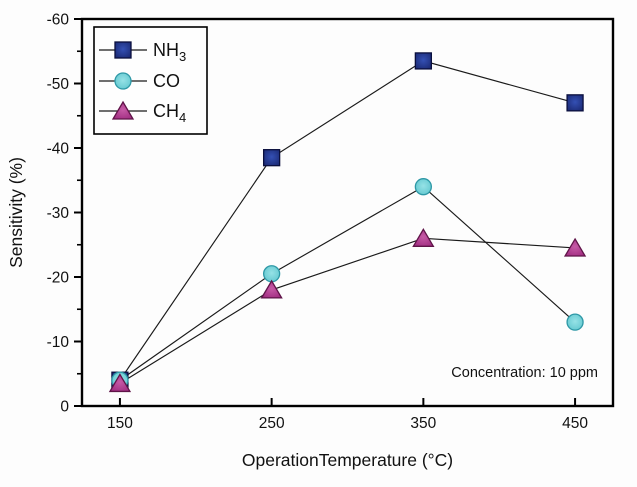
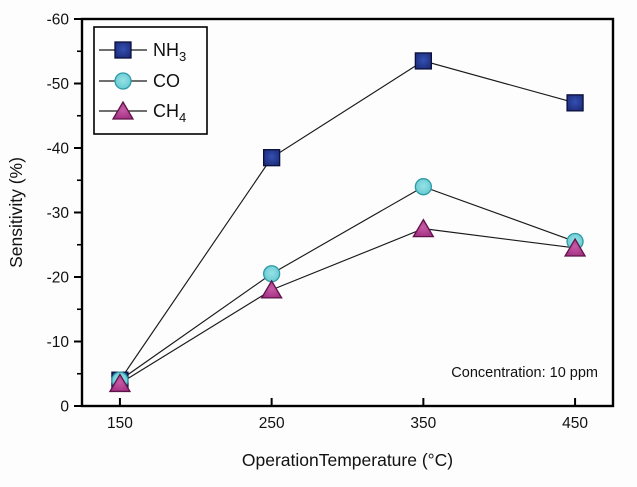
CH4/350: -26 -> -28
CO/450: -13 -> -26
